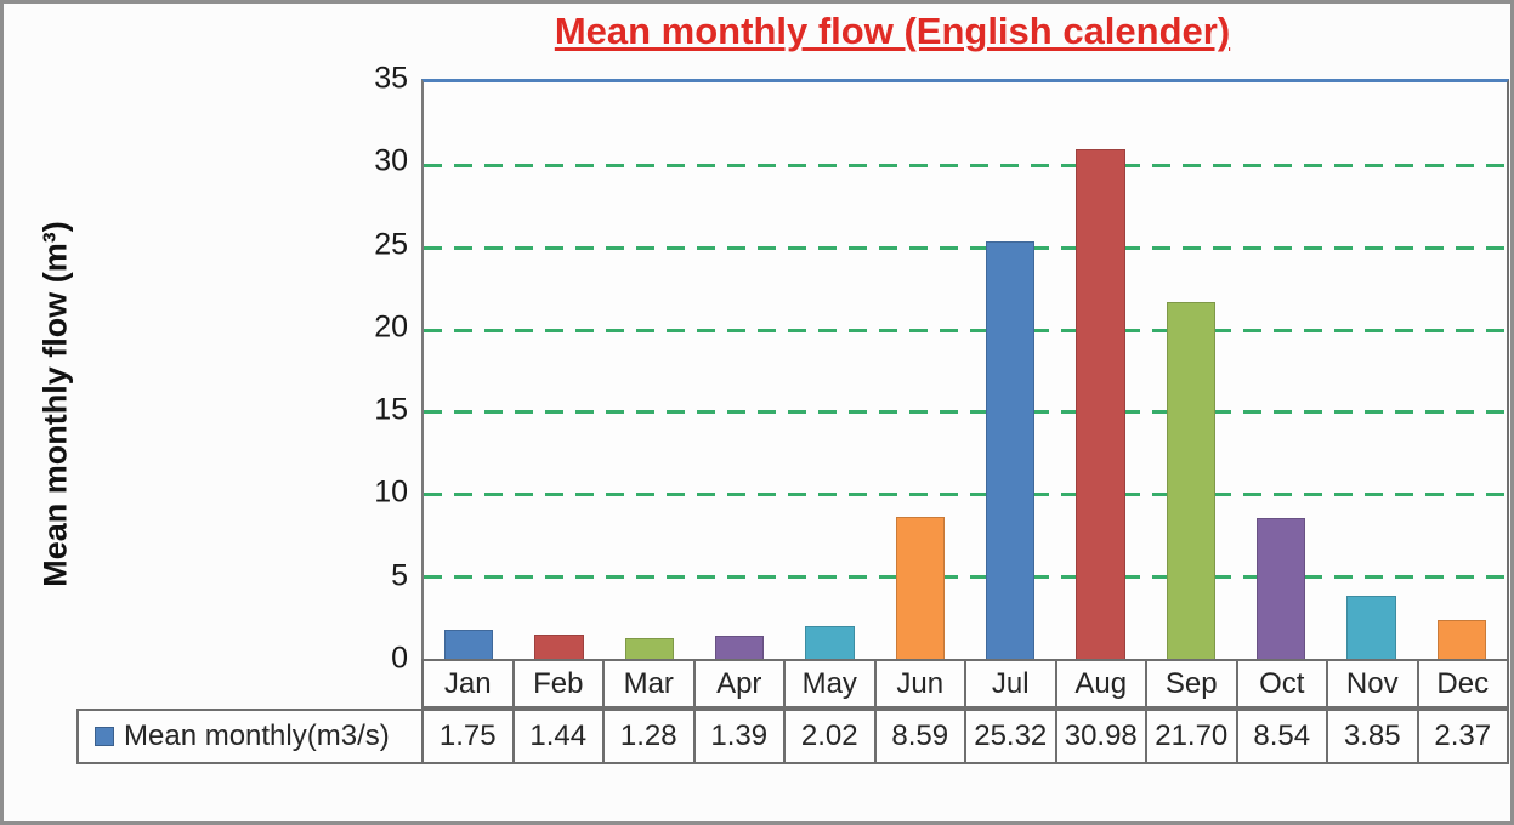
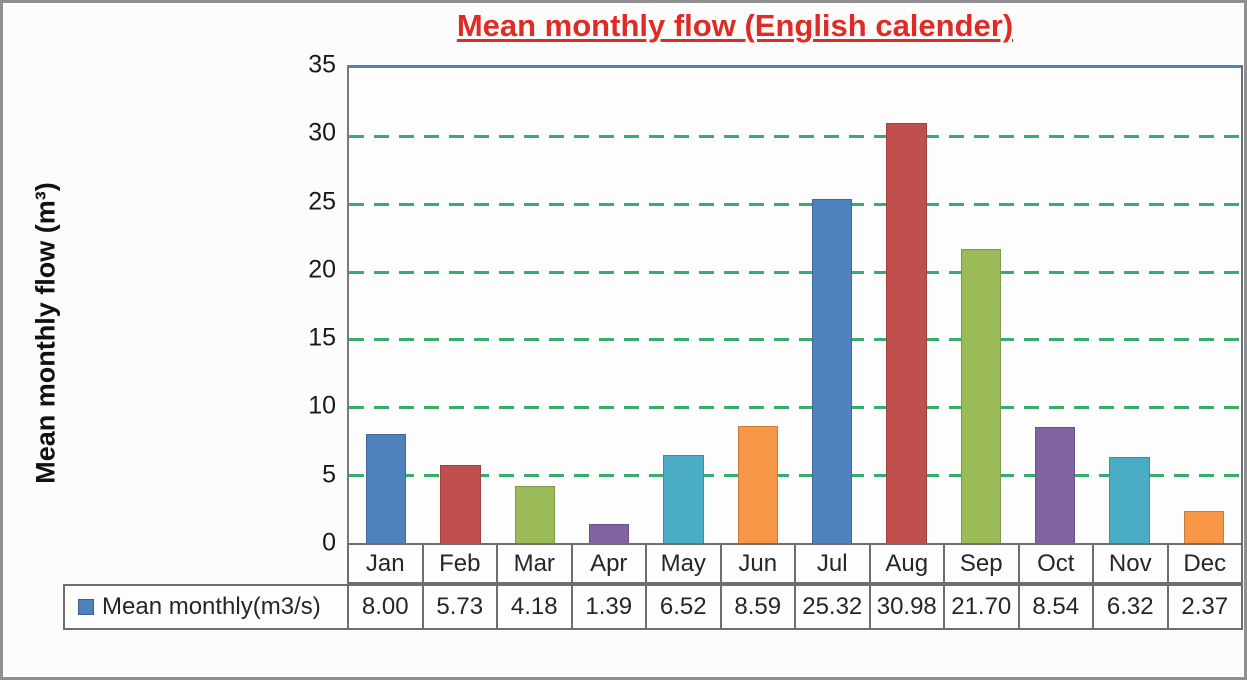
Jan: 1.75 -> 8.00
Feb: 1.44 -> 5.73
Mar: 1.28 -> 4.18
May: 2.02 -> 6.52
Nov: 3.85 -> 6.32
